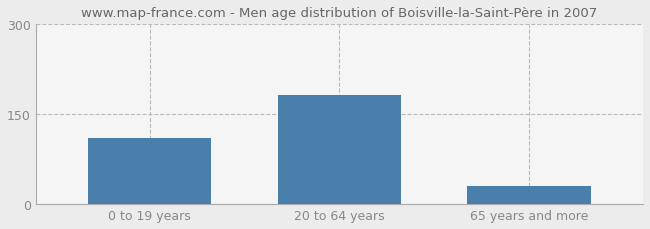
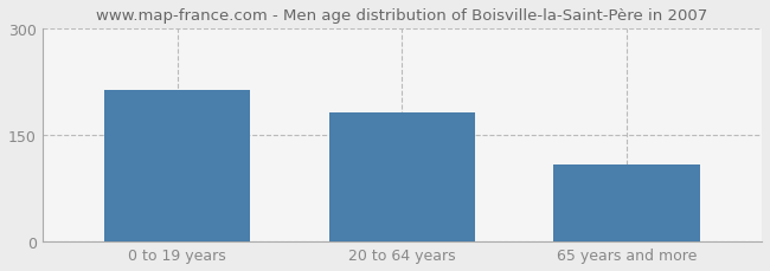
0 to 19 years: 110 -> 214
65 years and more: 30 -> 108
